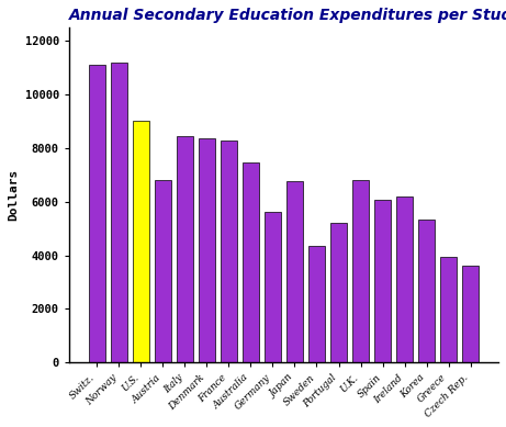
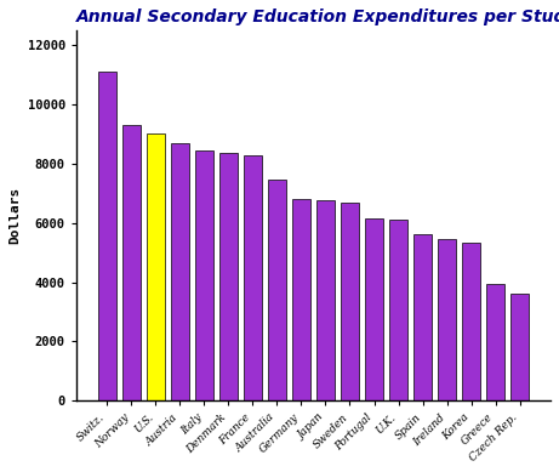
Norway: 11200 -> 9300
Austria: 6800 -> 8700
Germany: 5600 -> 6800
Sweden: 4350 -> 6700
Portugal: 5200 -> 6150
U.K.: 6800 -> 6100
Spain: 6050 -> 5600
Ireland: 6200 -> 5450
